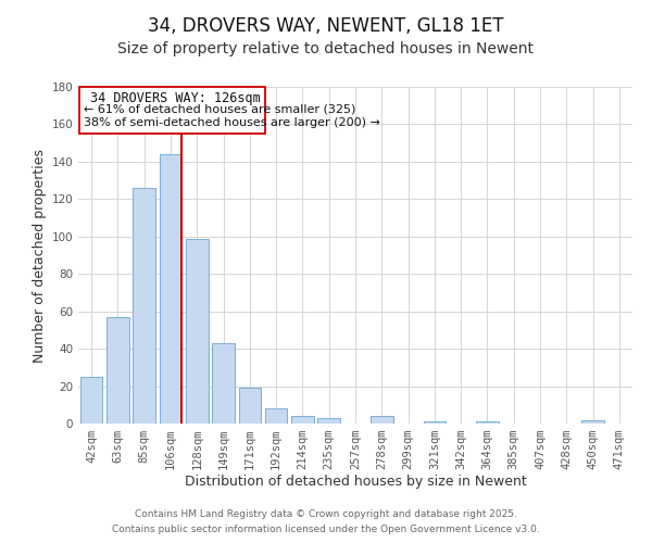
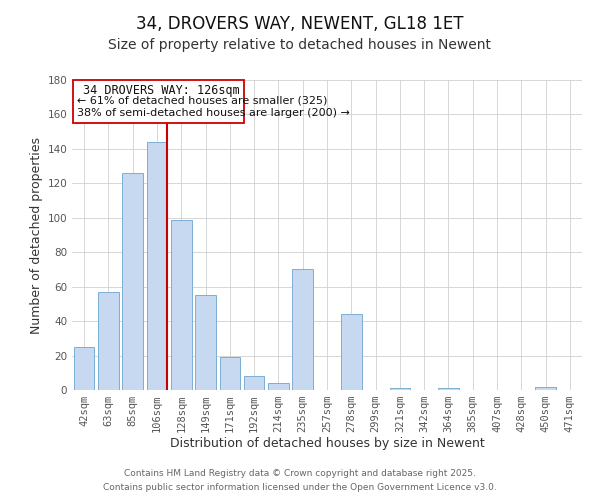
149sqm: 43 -> 55
235sqm: 3 -> 70
278sqm: 4 -> 44
